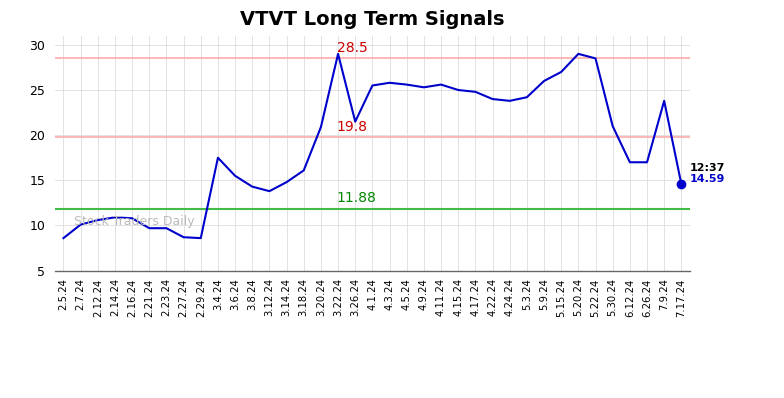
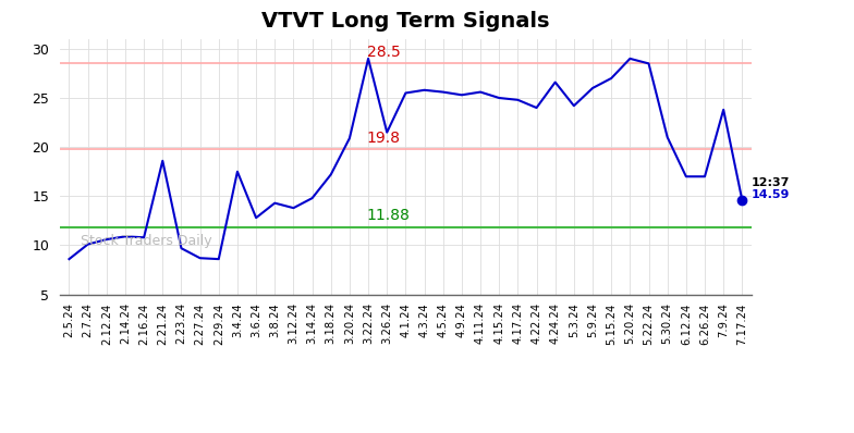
2.21.24: 9.7 -> 18.6
3.6.24: 15.5 -> 12.8
3.18.24: 16.1 -> 17.2
4.24.24: 23.8 -> 26.6
